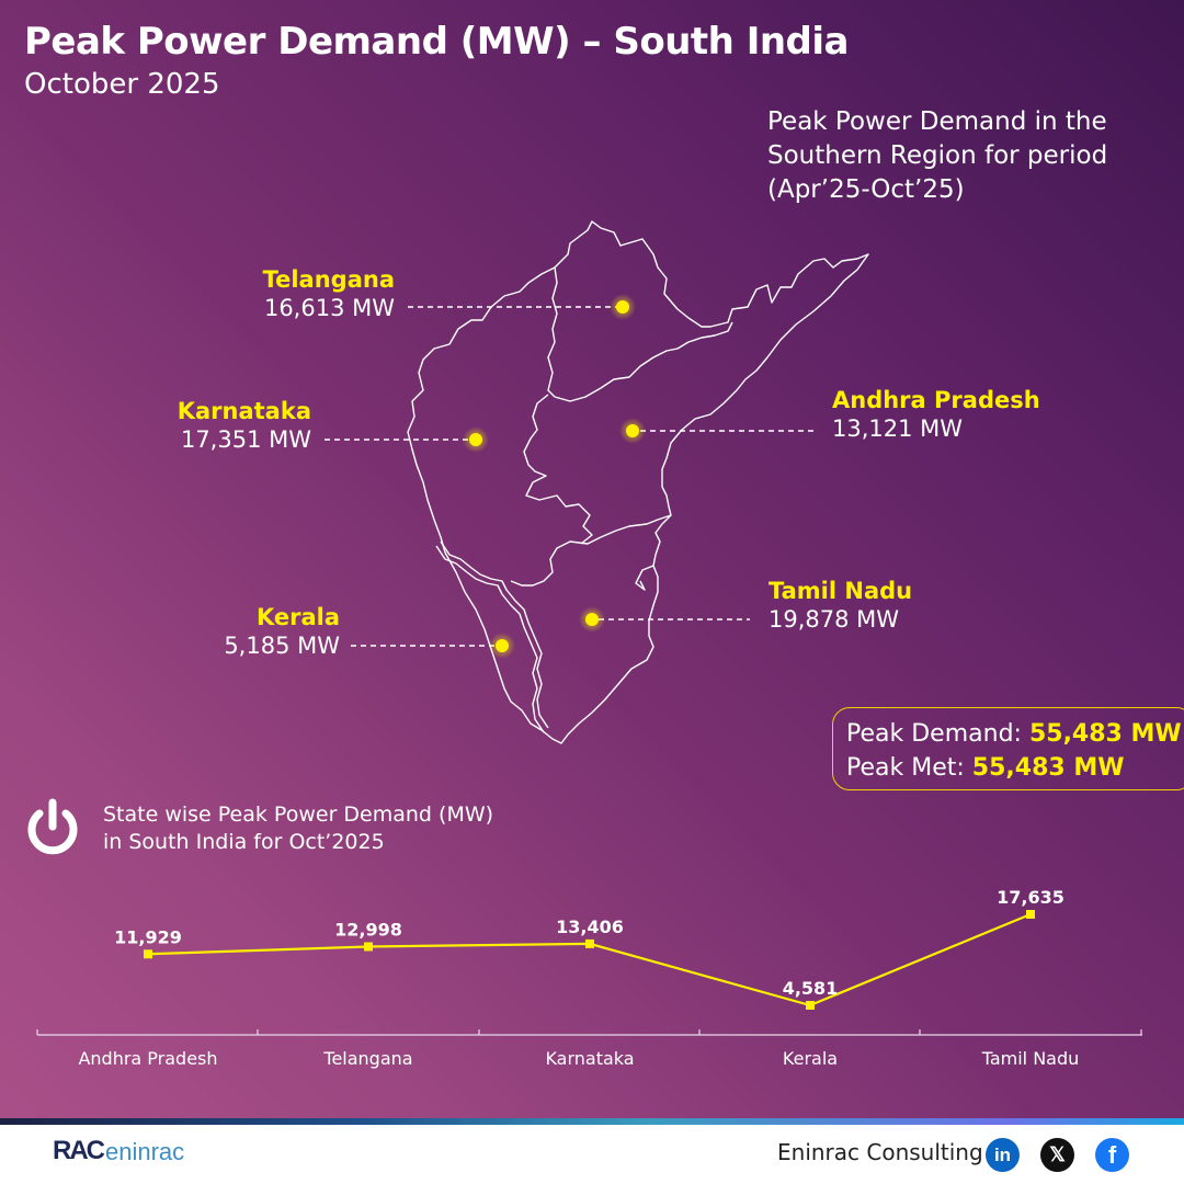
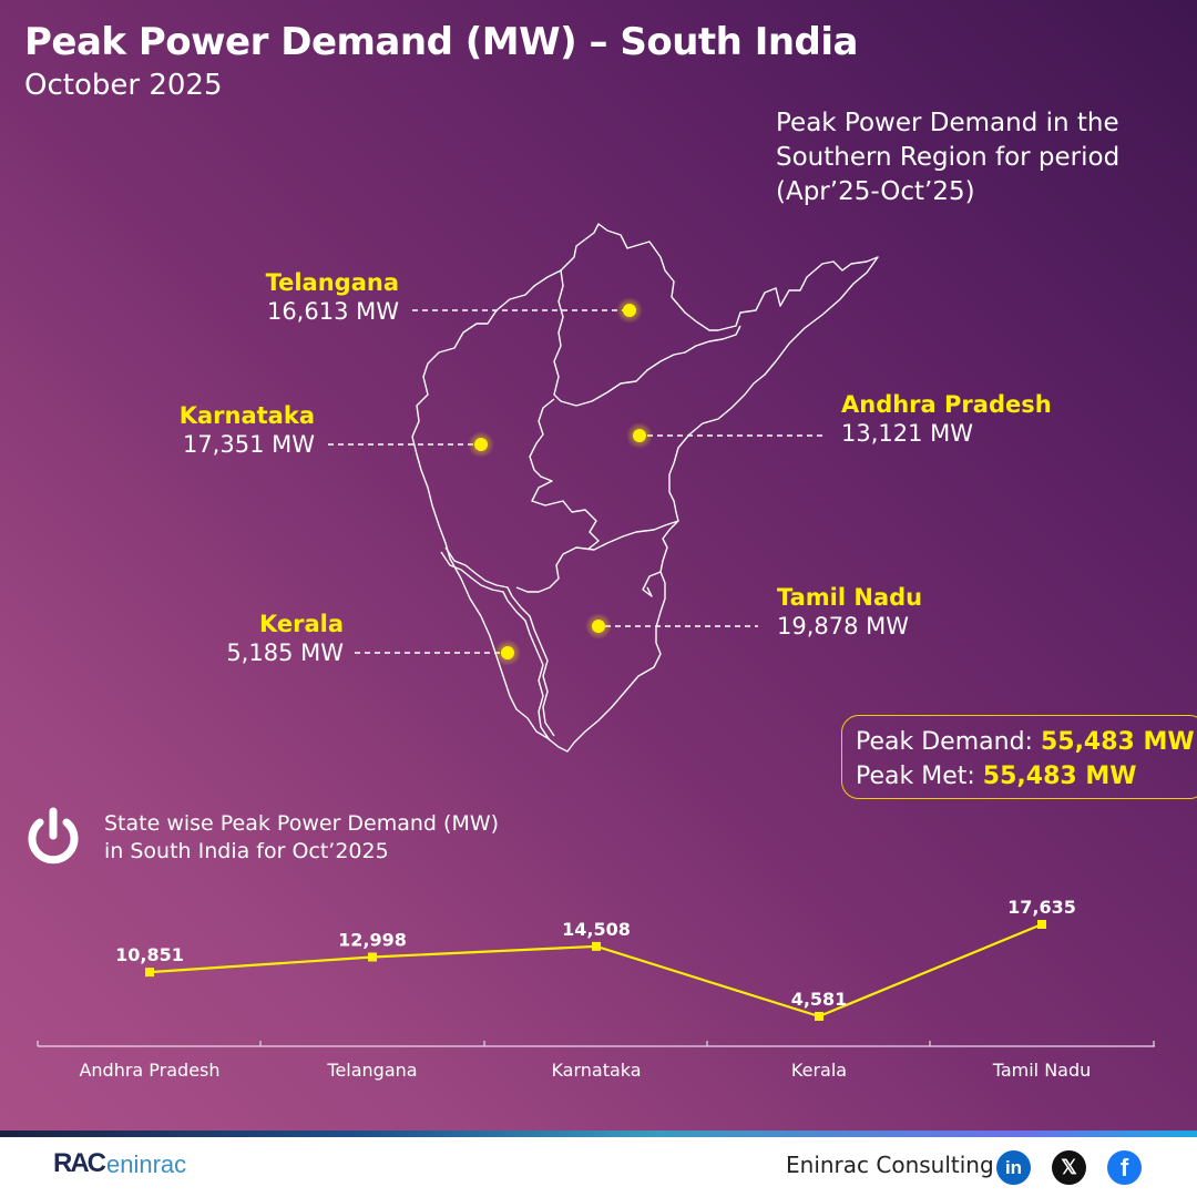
Andhra Pradesh: 11,929 -> 10,851
Karnataka: 13,406 -> 14,508
